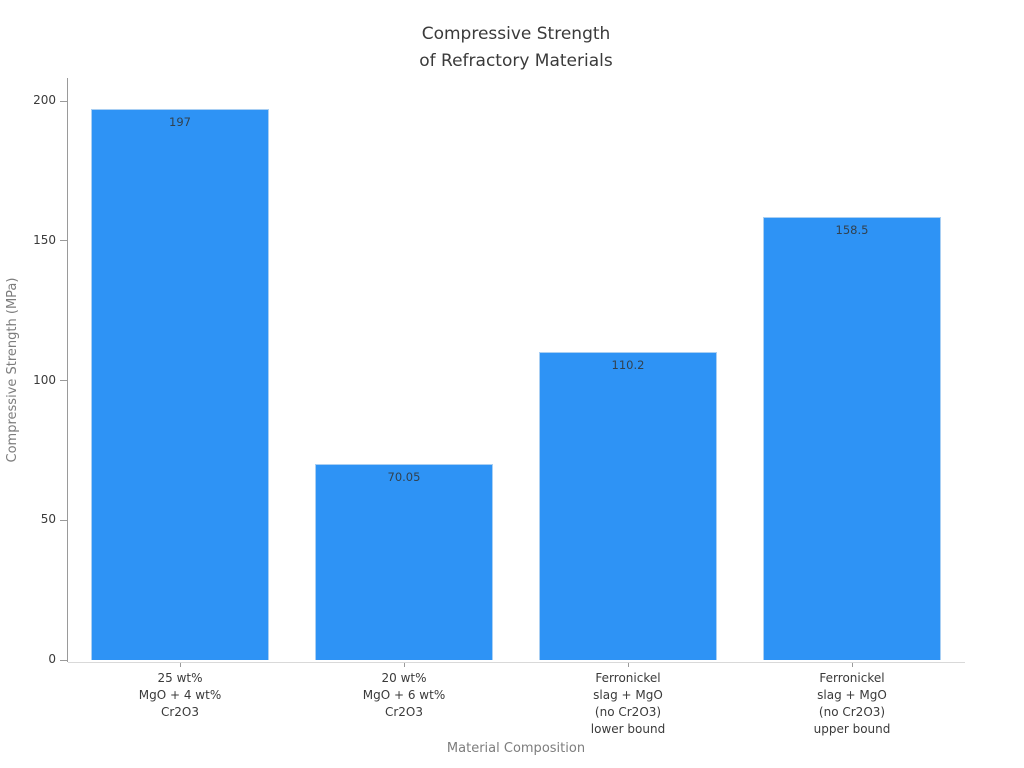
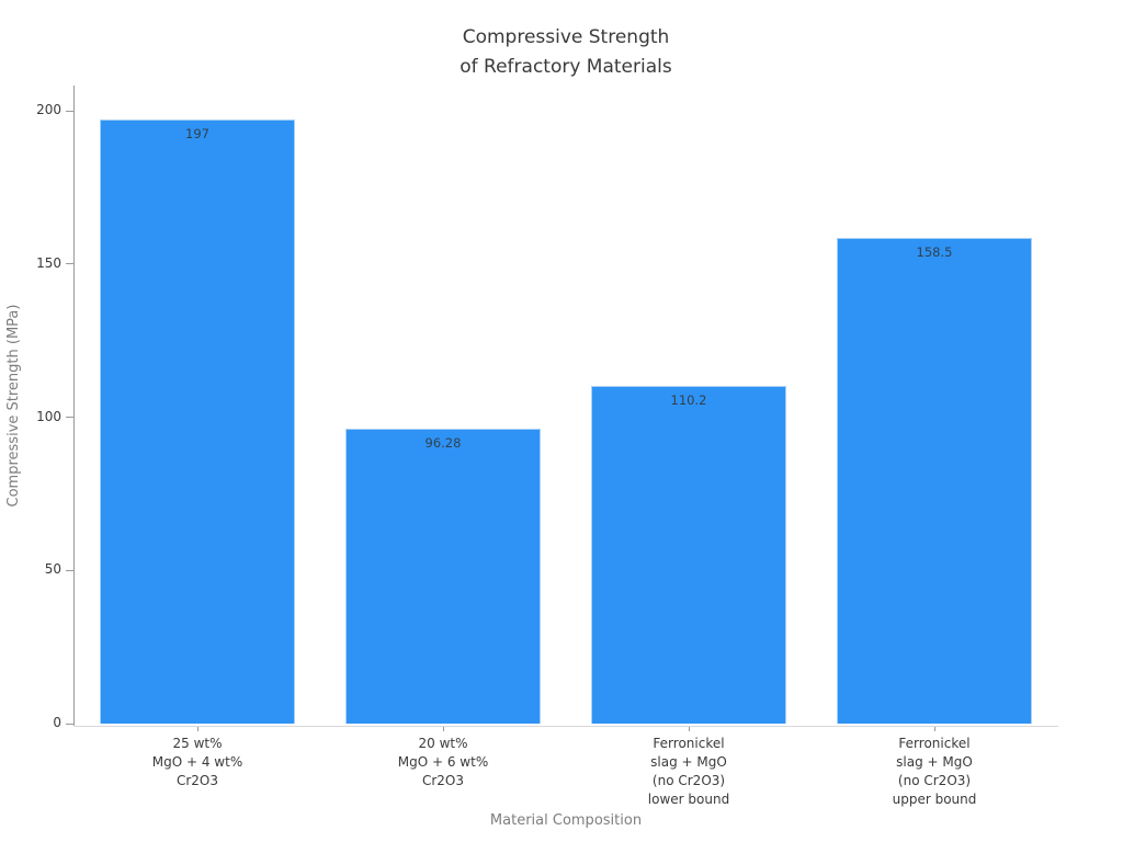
20 wt% MgO + 6 wt% Cr2O3: 70.05 -> 96.28
